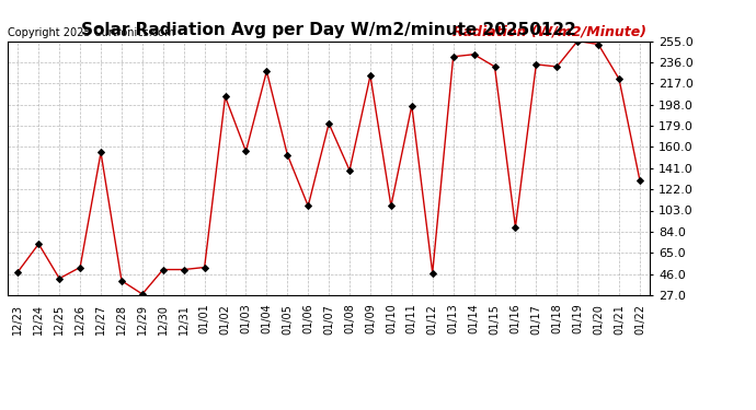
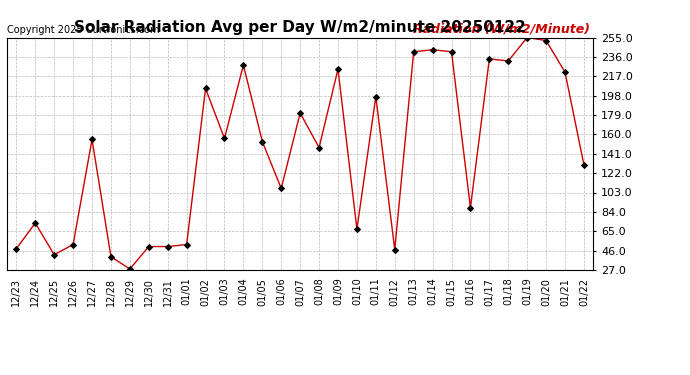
01/08: 139 -> 147
01/10: 107 -> 67
01/15: 232 -> 241
